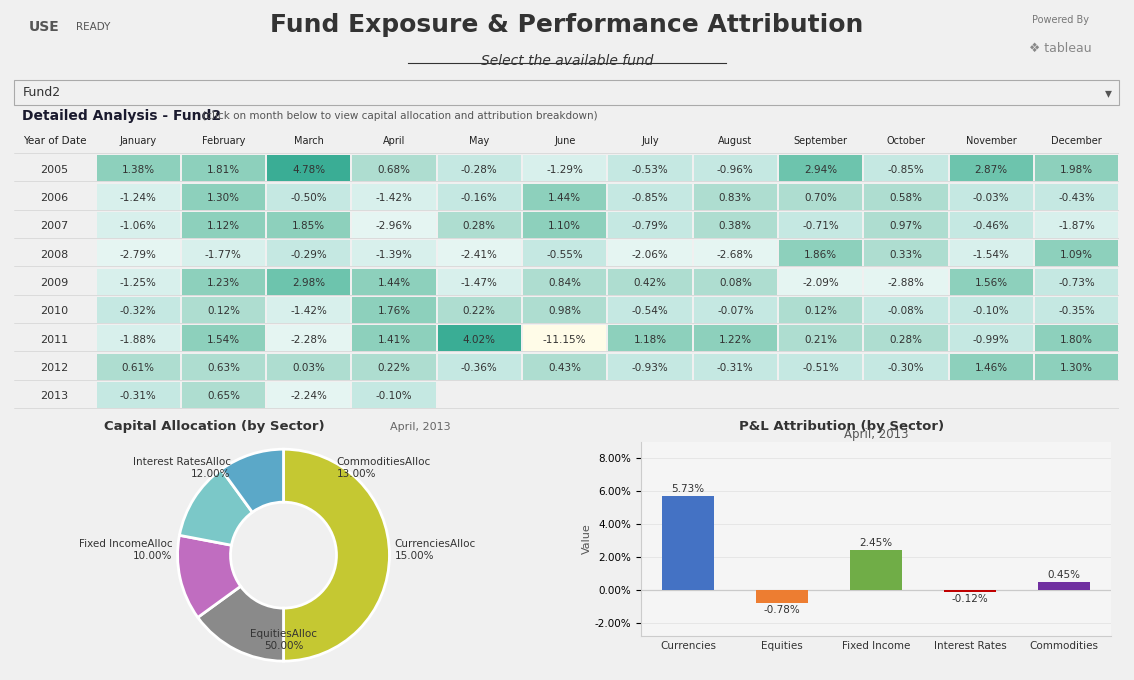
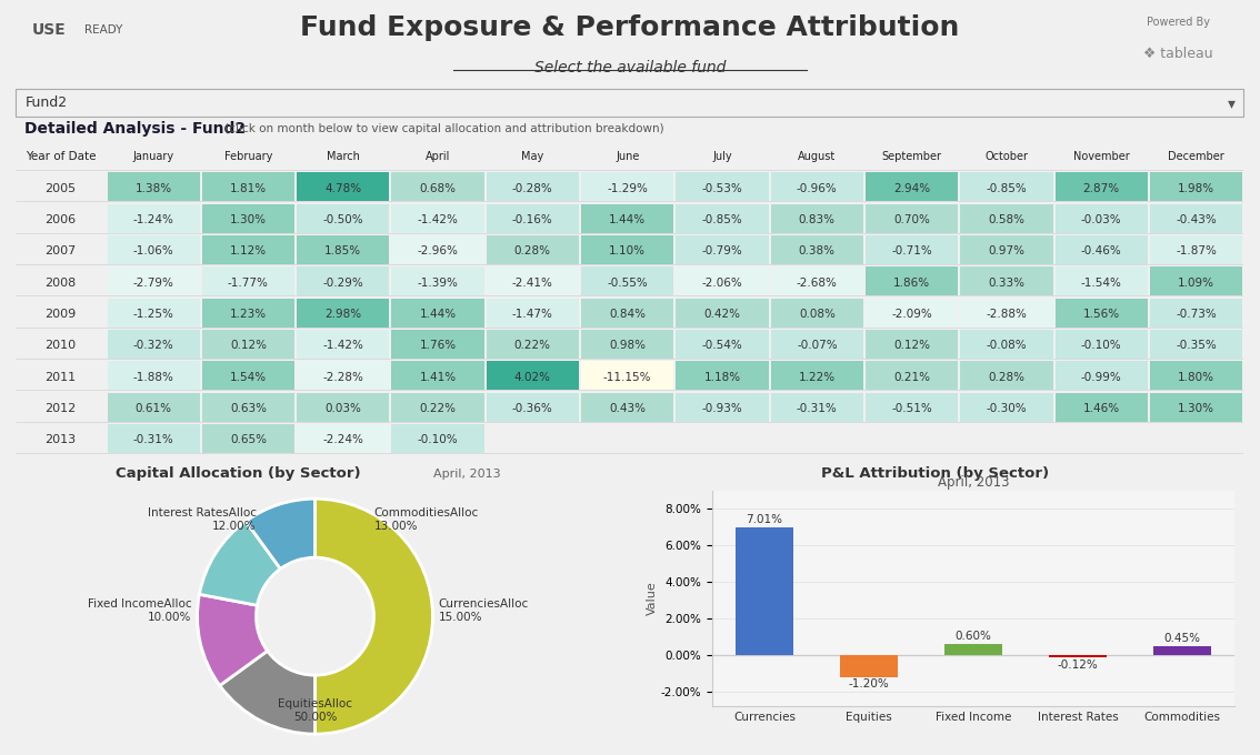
Currencies: 5.73% -> 7.01%
Equities: -0.78% -> -1.20%
Fixed Income: 2.45% -> 0.60%
